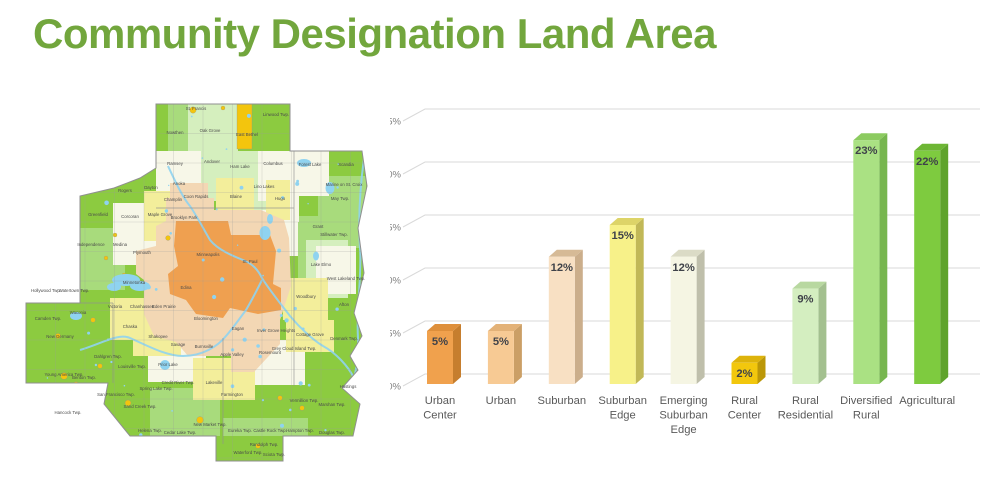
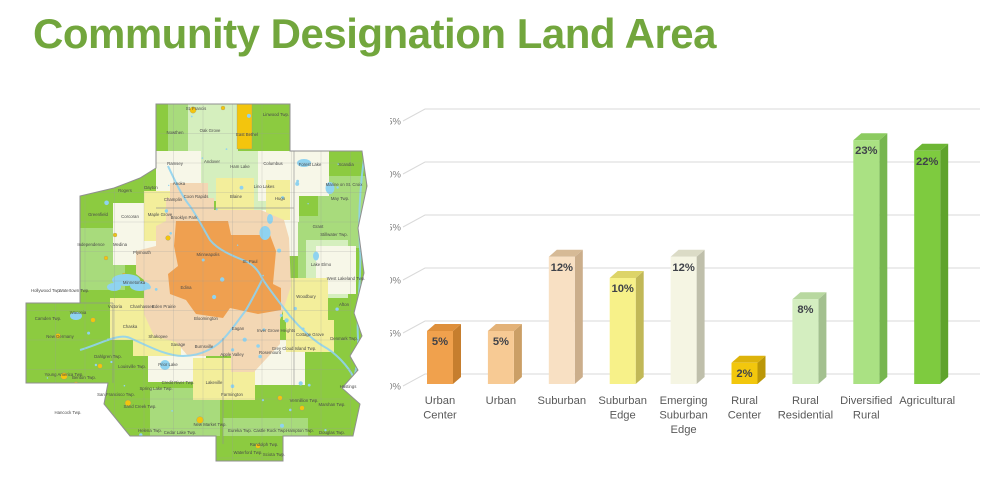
Suburban Edge: 15% -> 10%
Rural Residential: 9% -> 8%
